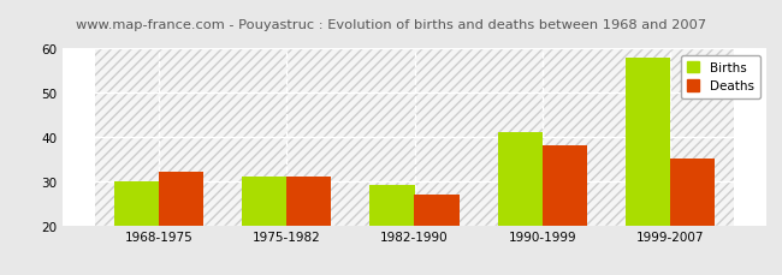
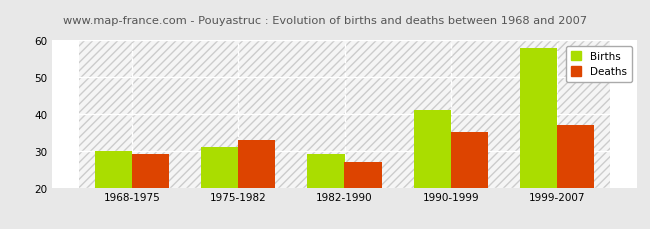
Deaths/1968-1975: 32 -> 29
Deaths/1975-1982: 31 -> 33
Deaths/1990-1999: 38 -> 35
Deaths/1999-2007: 35 -> 37
